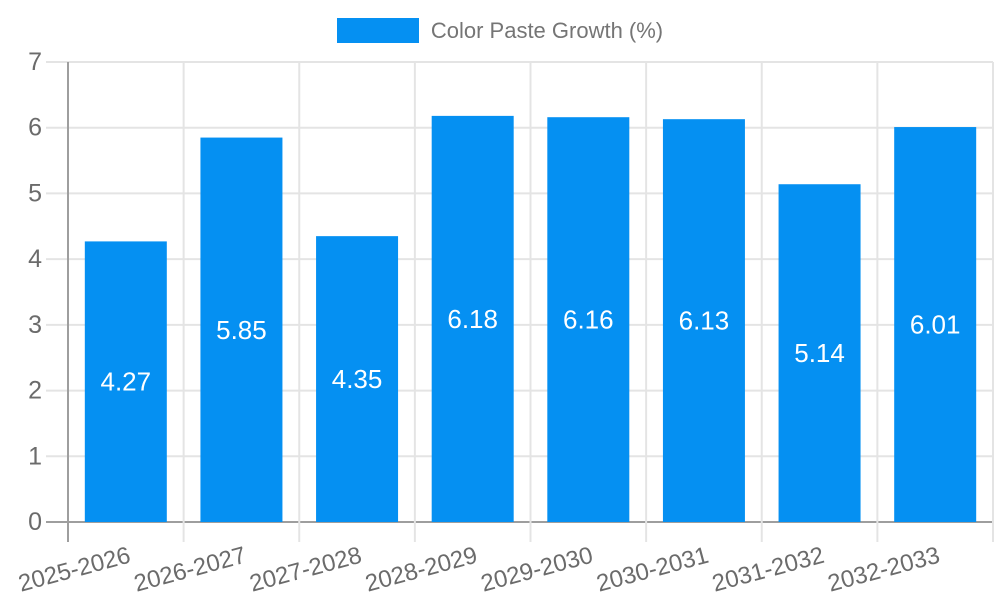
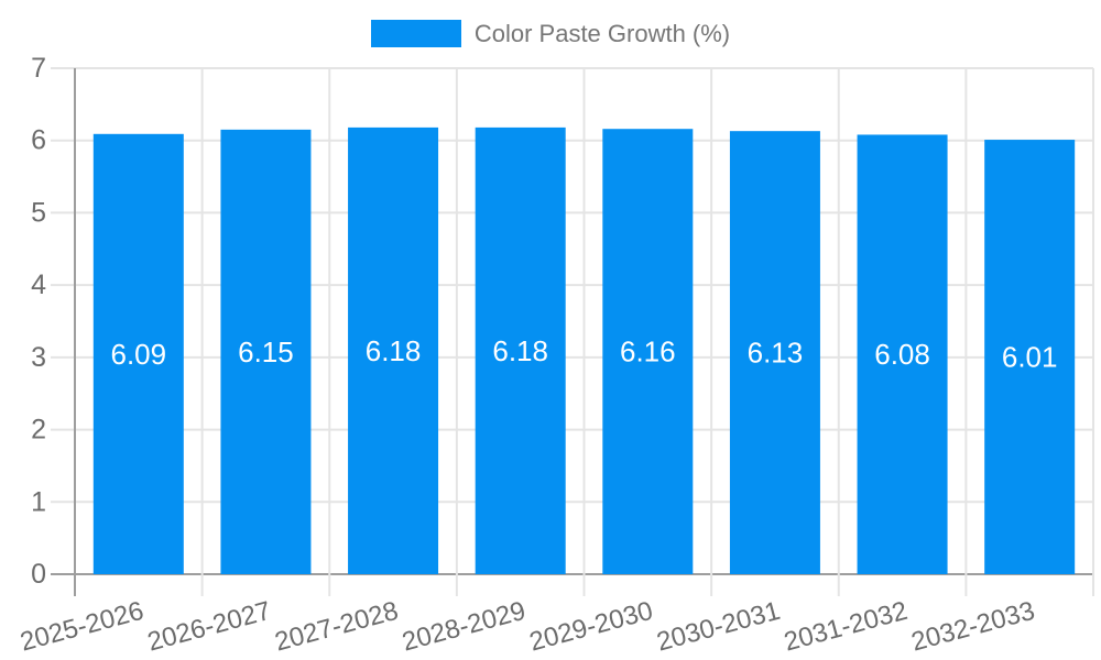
2025-2026: 4.27 -> 6.09
2026-2027: 5.85 -> 6.15
2027-2028: 4.35 -> 6.18
2031-2032: 5.14 -> 6.08
